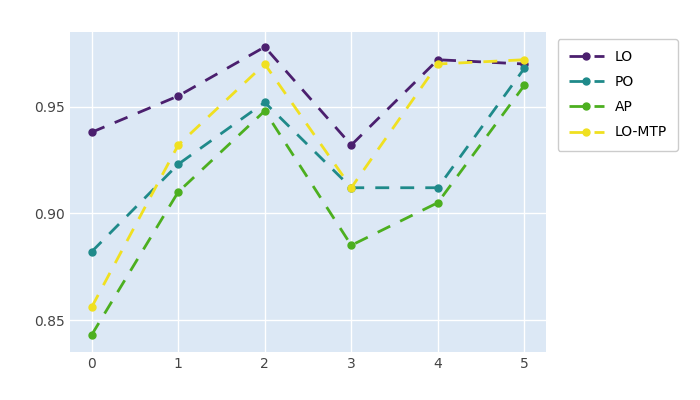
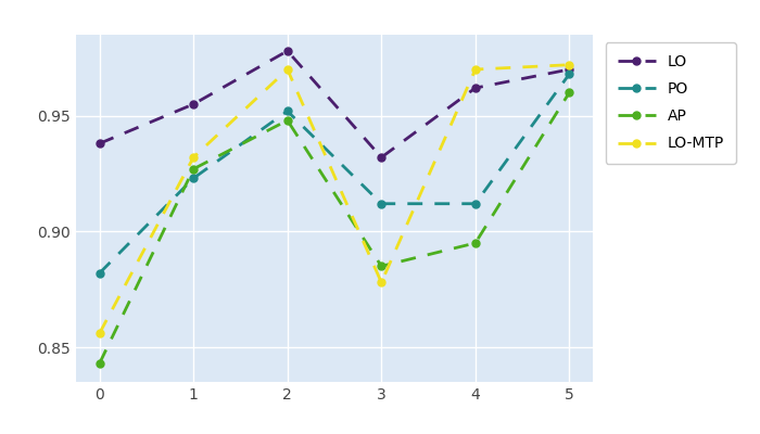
AP/1: 0.910 -> 0.927
LO-MTP/3: 0.912 -> 0.878
LO/4: 0.972 -> 0.962
AP/4: 0.905 -> 0.895
